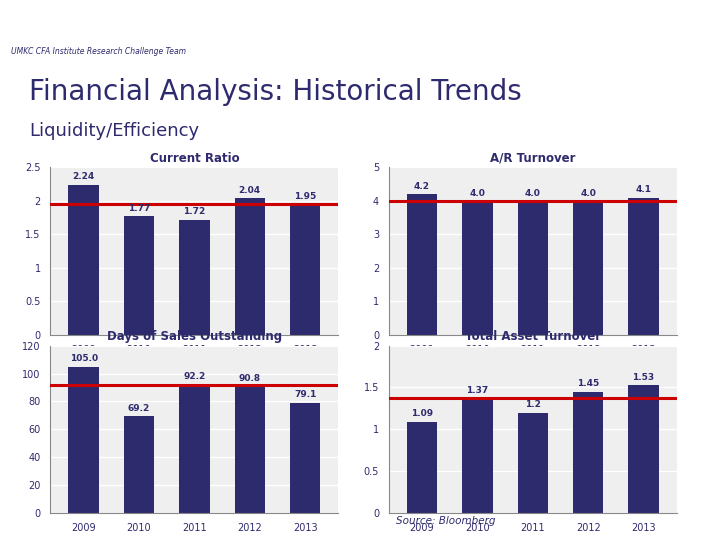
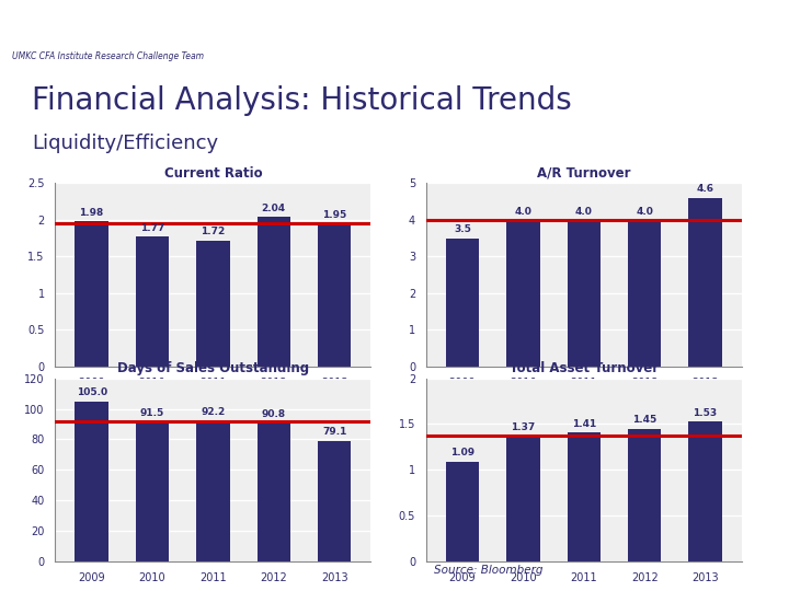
Current Ratio/2009: 2.24 -> 1.98
A/R Turnover/2009: 4.2 -> 3.5
A/R Turnover/2013: 4.1 -> 4.6
Days of Sales Outstanding/2010: 69.2 -> 91.5
Total Asset Turnover/2011: 1.2 -> 1.41
